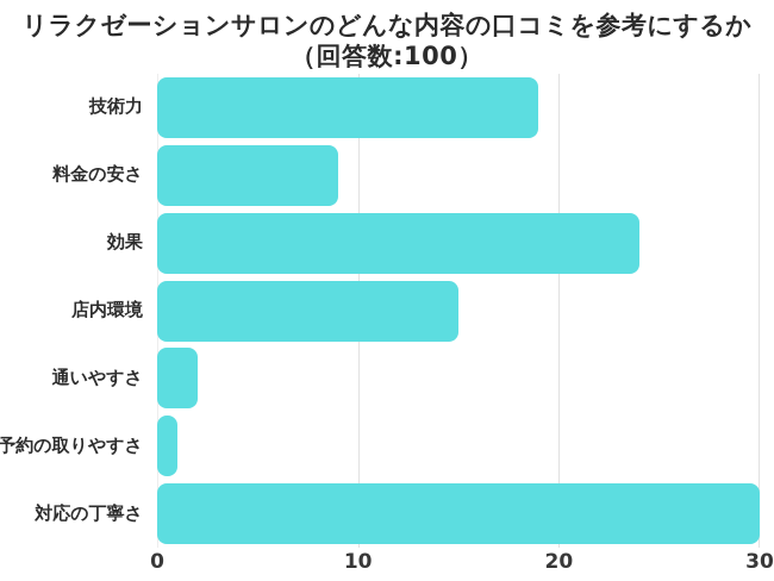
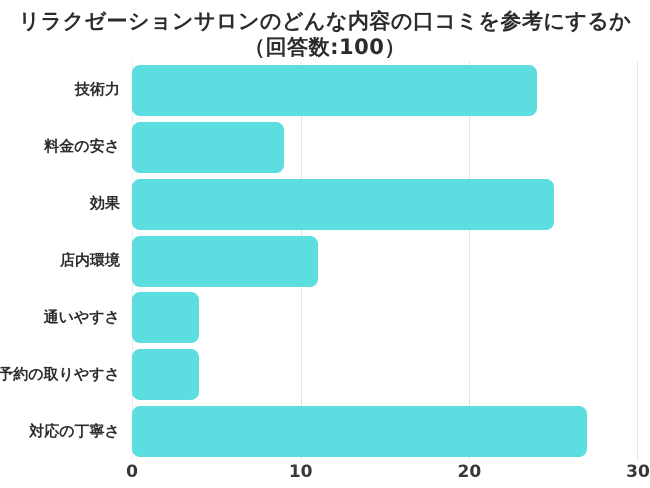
技術力: 19 -> 24
効果: 24 -> 25
店内環境: 15 -> 11
通いやすさ: 2 -> 4
予約の取りやすさ: 1 -> 4
対応の丁寧さ: 30 -> 27
